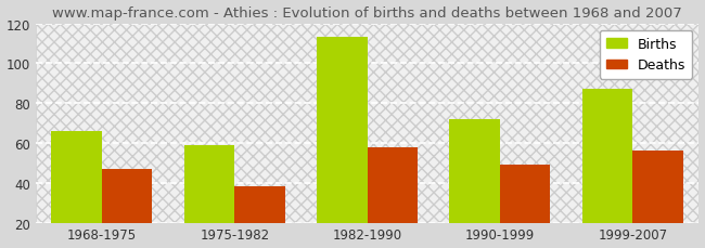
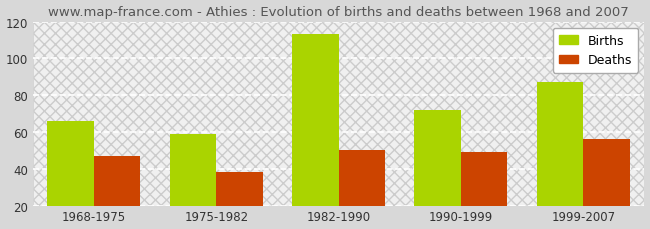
Deaths/1982-1990: 58 -> 50
